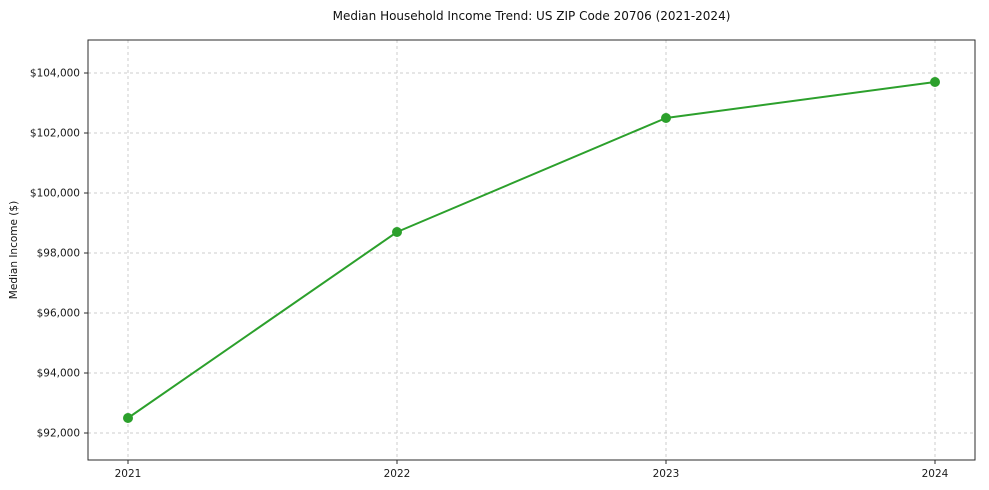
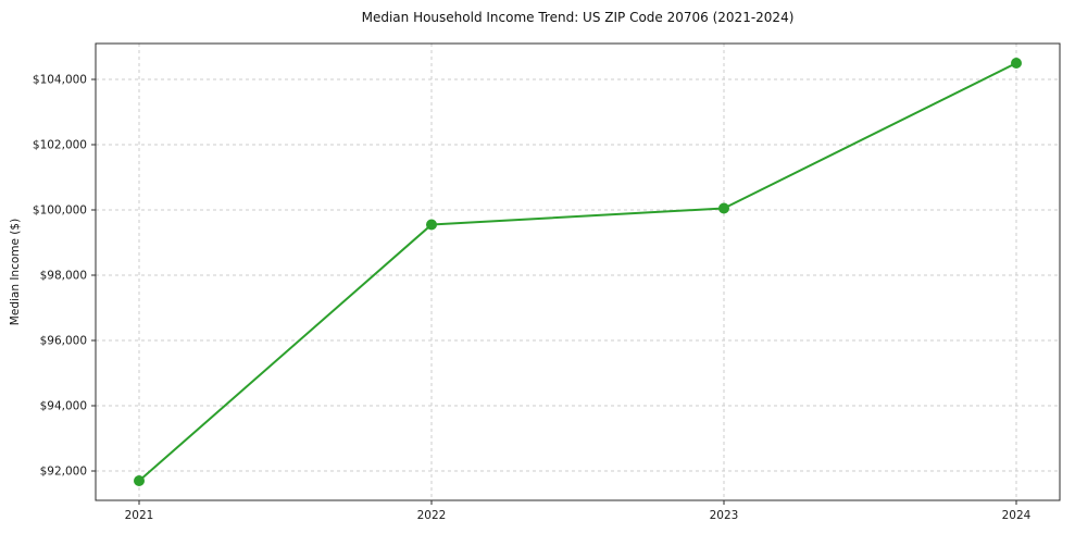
2021: $92500 -> $91700
2022: $98700 -> $99600
2023: $102500 -> $100000
2024: $103700 -> $104500
